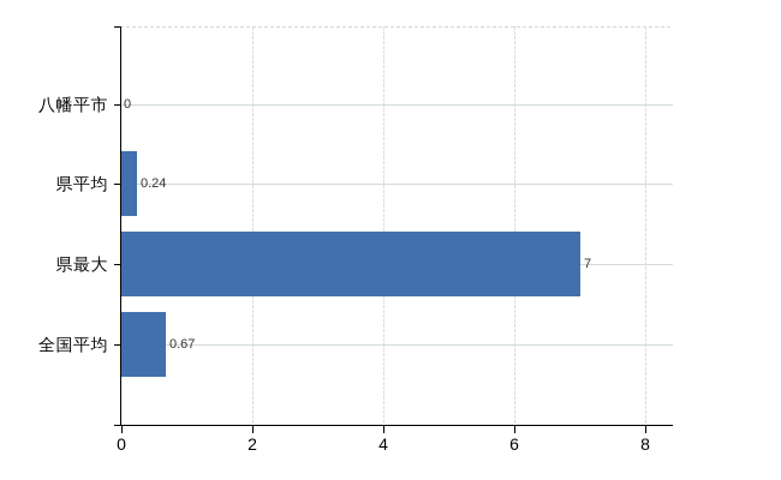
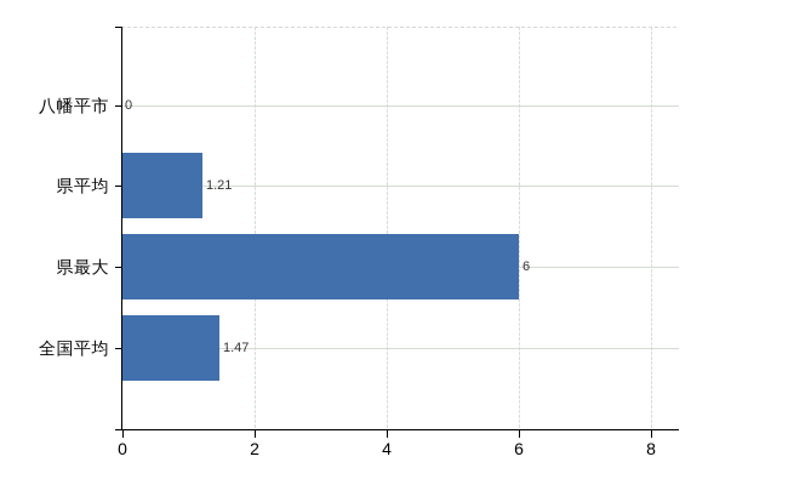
県平均: 0.24 -> 1.21
県最大: 7 -> 6
全国平均: 0.67 -> 1.47
